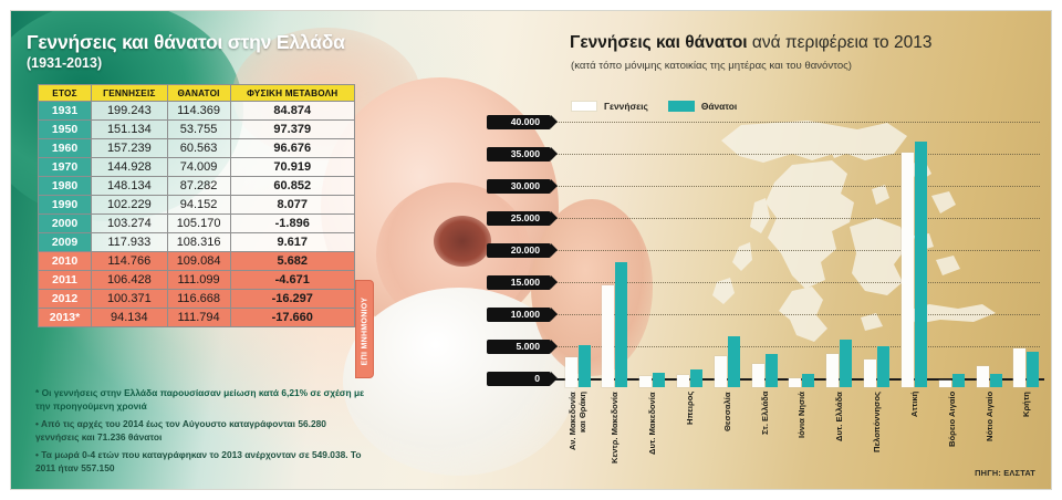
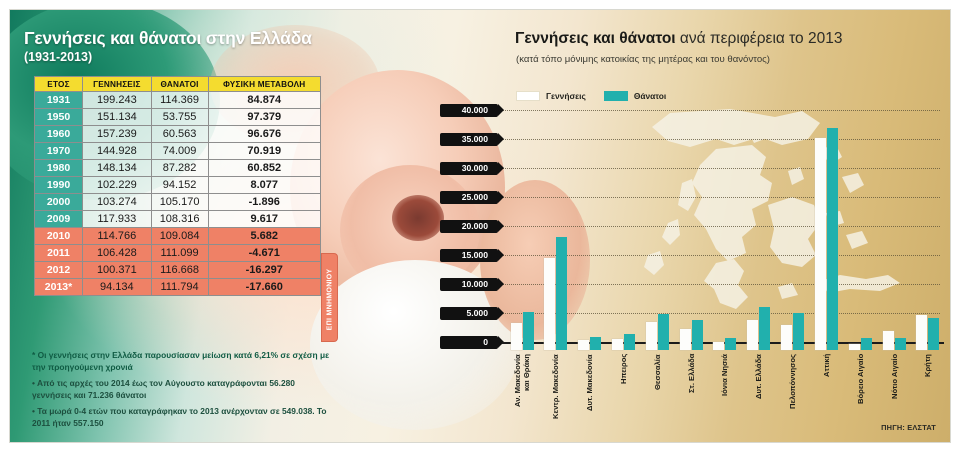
Θάνατοι/Θεσσαλία: 8000 -> 6000
